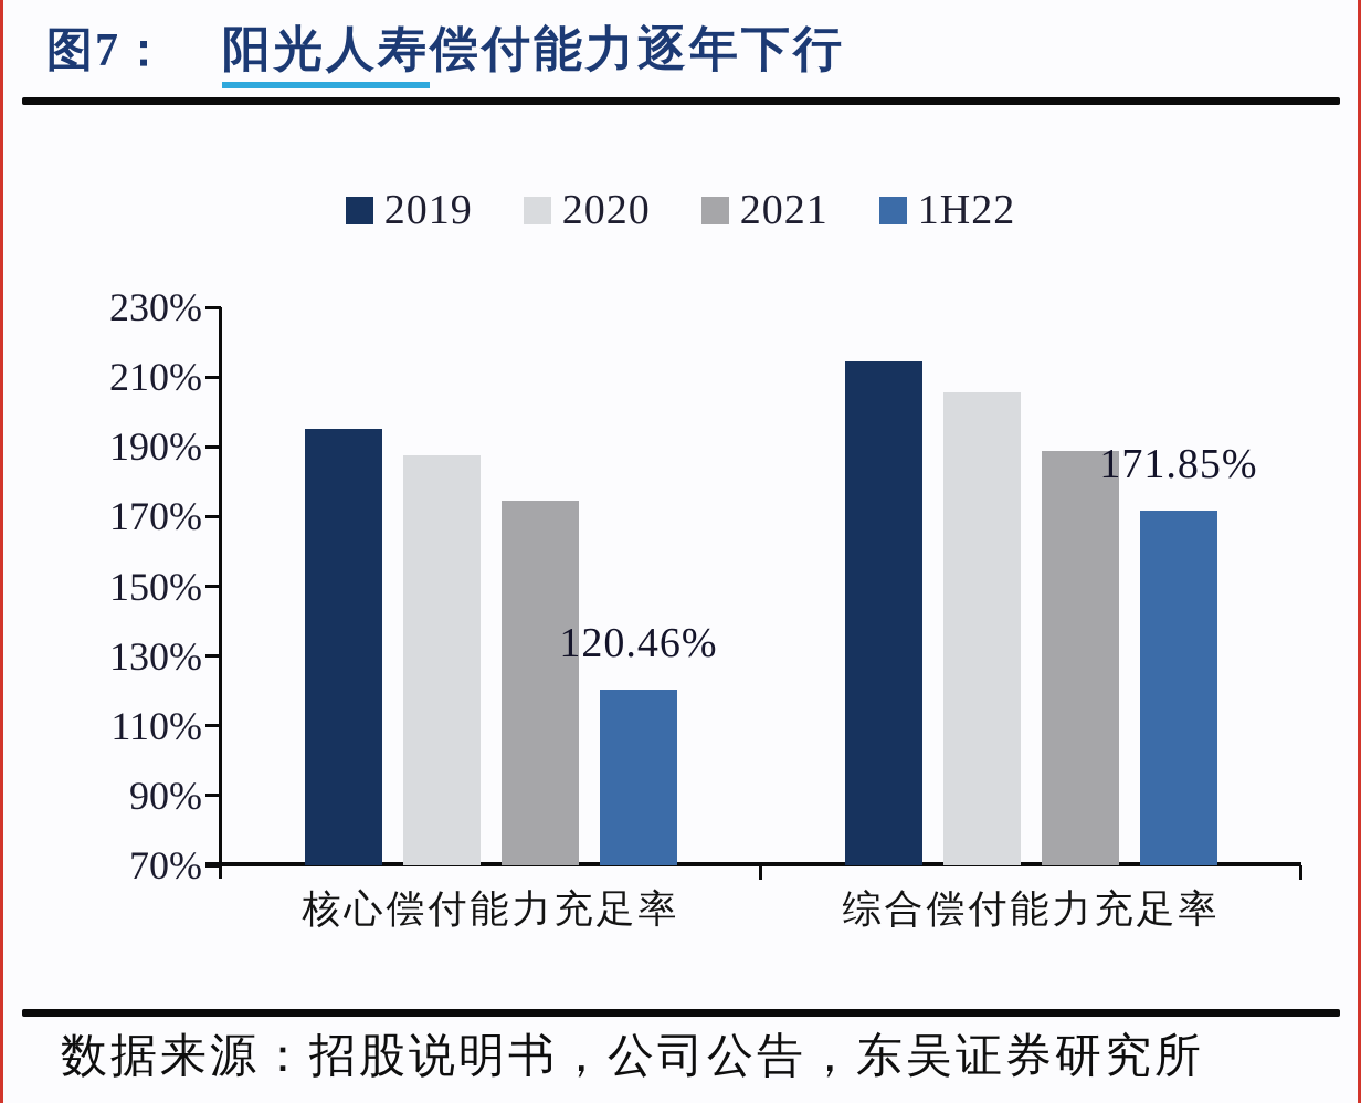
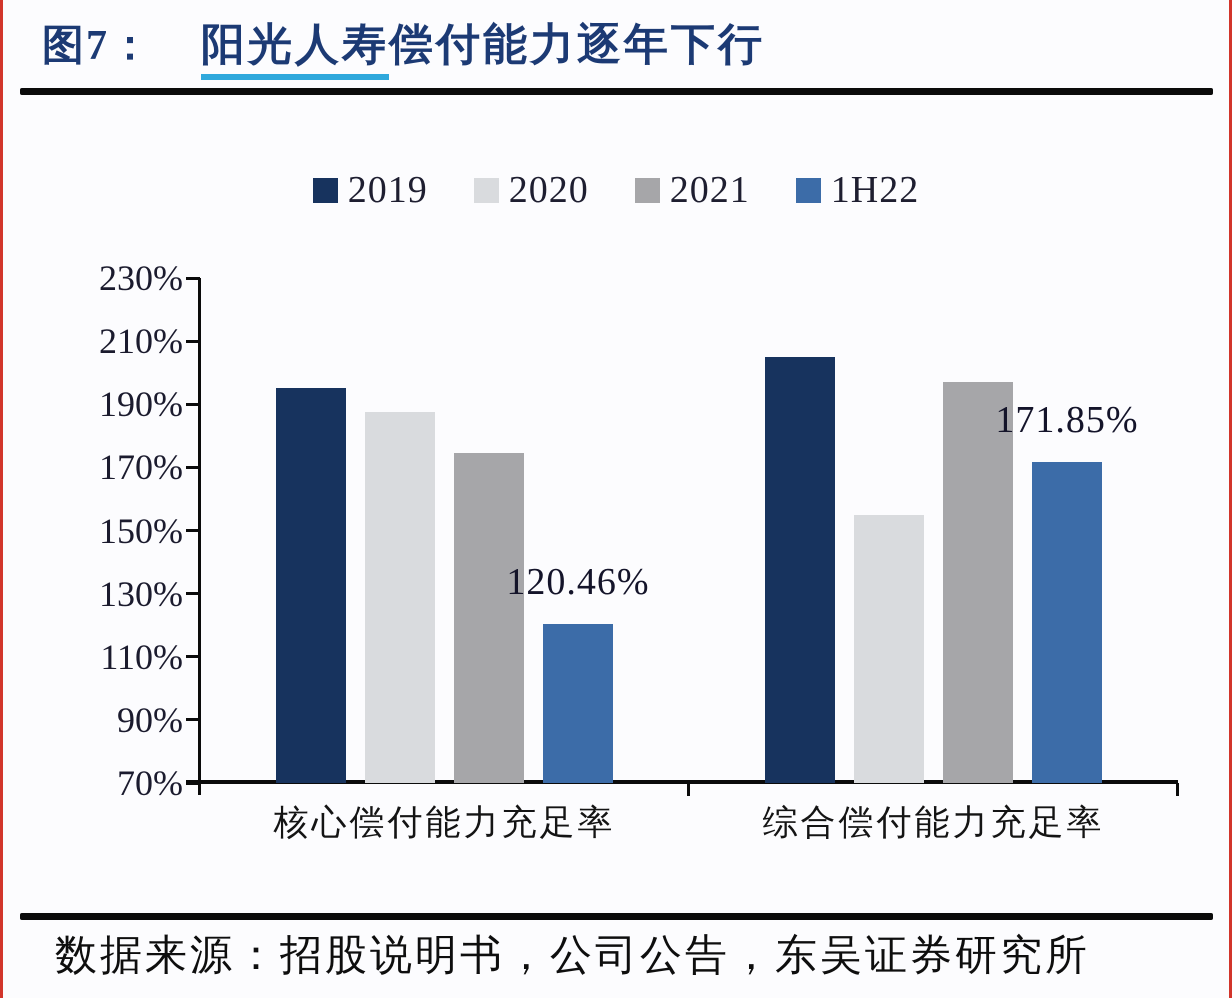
2019/综合偿付能力充足率: 214% -> 205%
2020/综合偿付能力充足率: 206% -> 155%
2021/综合偿付能力充足率: 189% -> 197%
